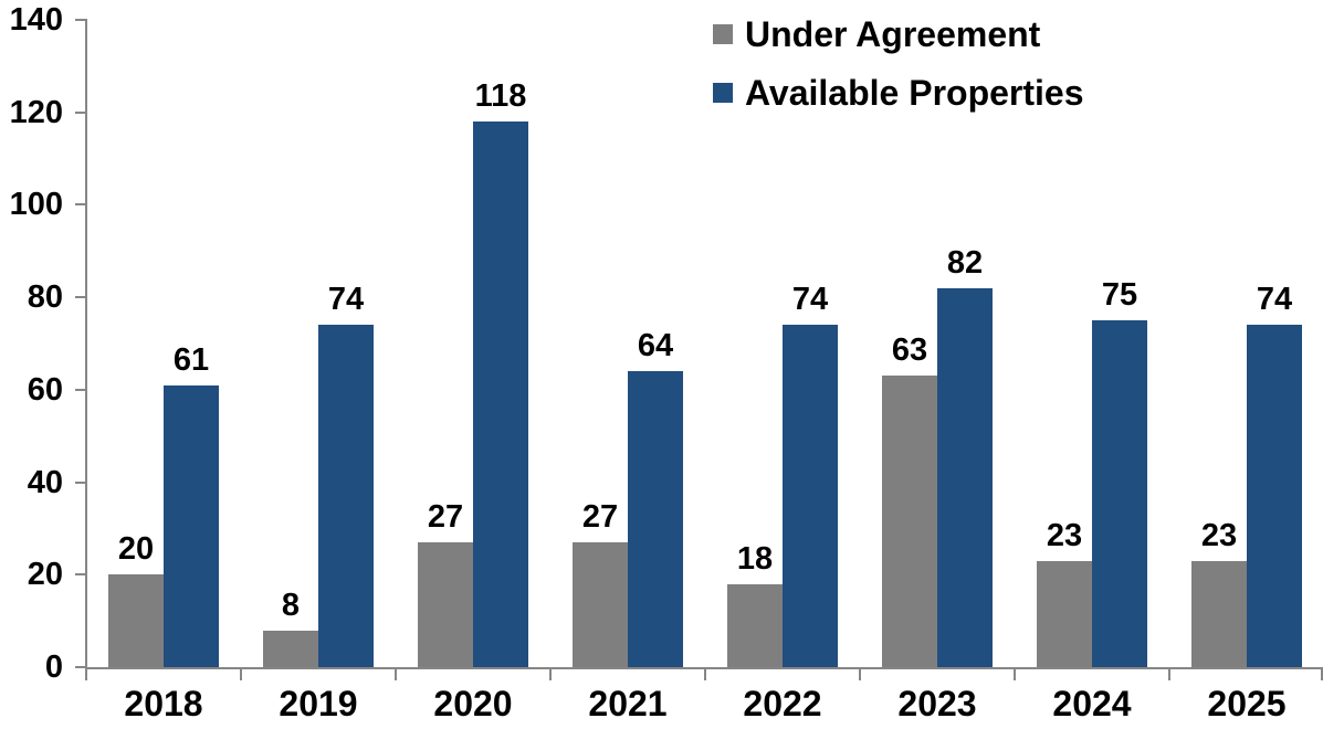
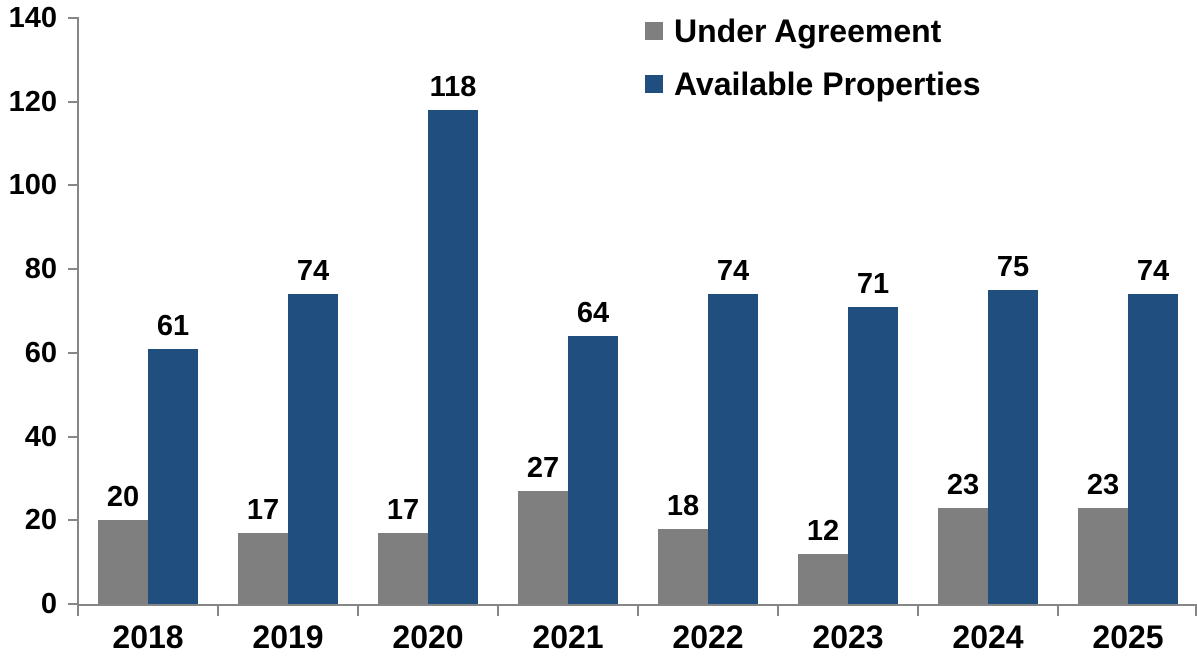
Under Agreement/2019: 8 -> 17
Under Agreement/2020: 27 -> 17
Under Agreement/2023: 63 -> 12
Available Properties/2023: 82 -> 71
